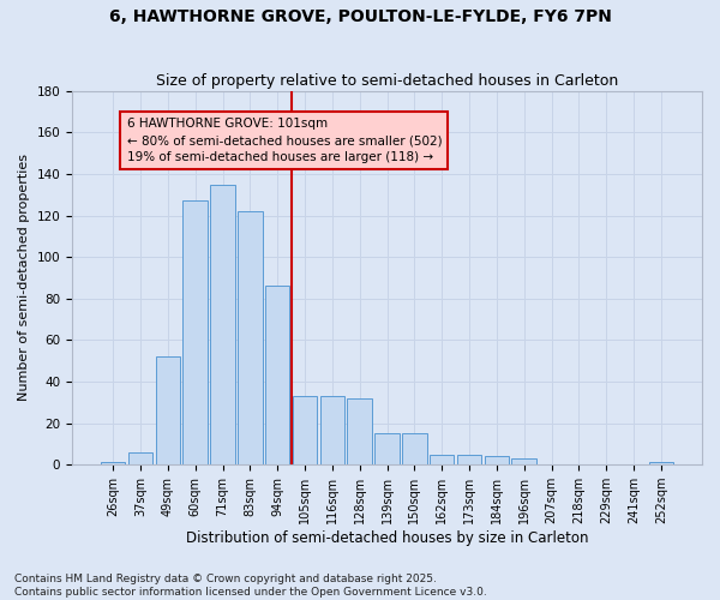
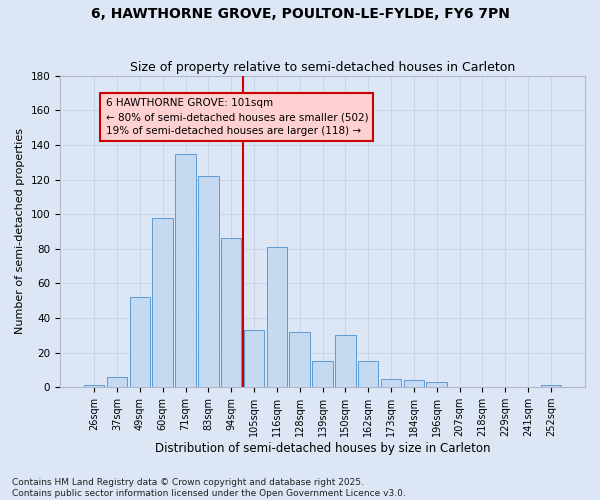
60sqm: 127 -> 98
116sqm: 33 -> 81
150sqm: 15 -> 30
162sqm: 5 -> 15
